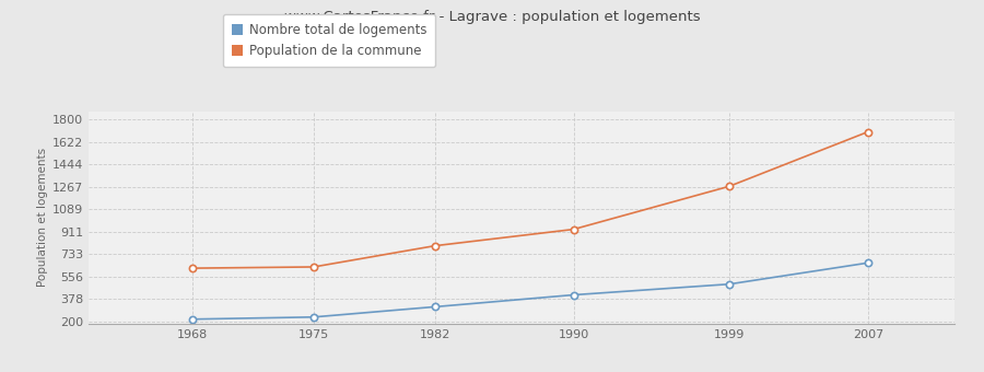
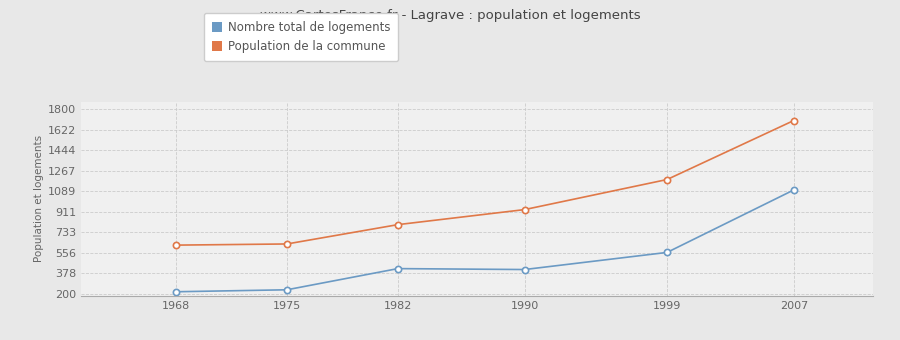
Nombre total de logements/1982: 320 -> 420
Nombre total de logements/1999: 500 -> 560
Population de la commune/1999: 1270 -> 1190
Nombre total de logements/2007: 660 -> 1100
